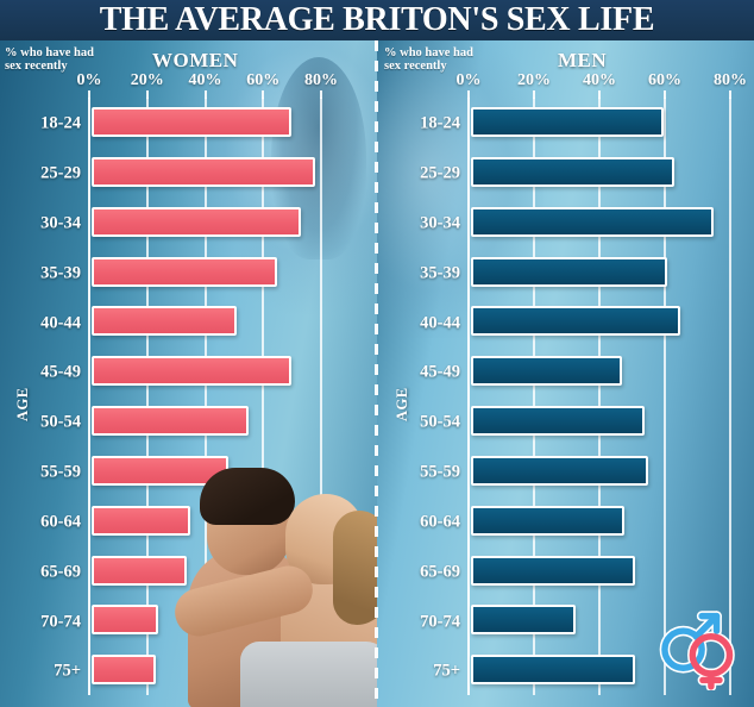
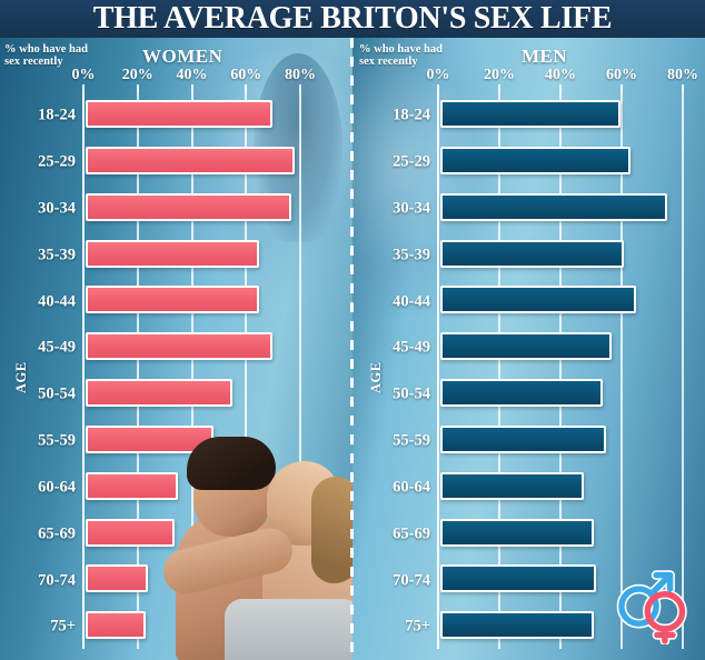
WOMEN/30-34: 72% -> 76%
WOMEN/40-44: 50% -> 64%
MEN/45-49: 46% -> 56%
MEN/70-74: 32% -> 51%
